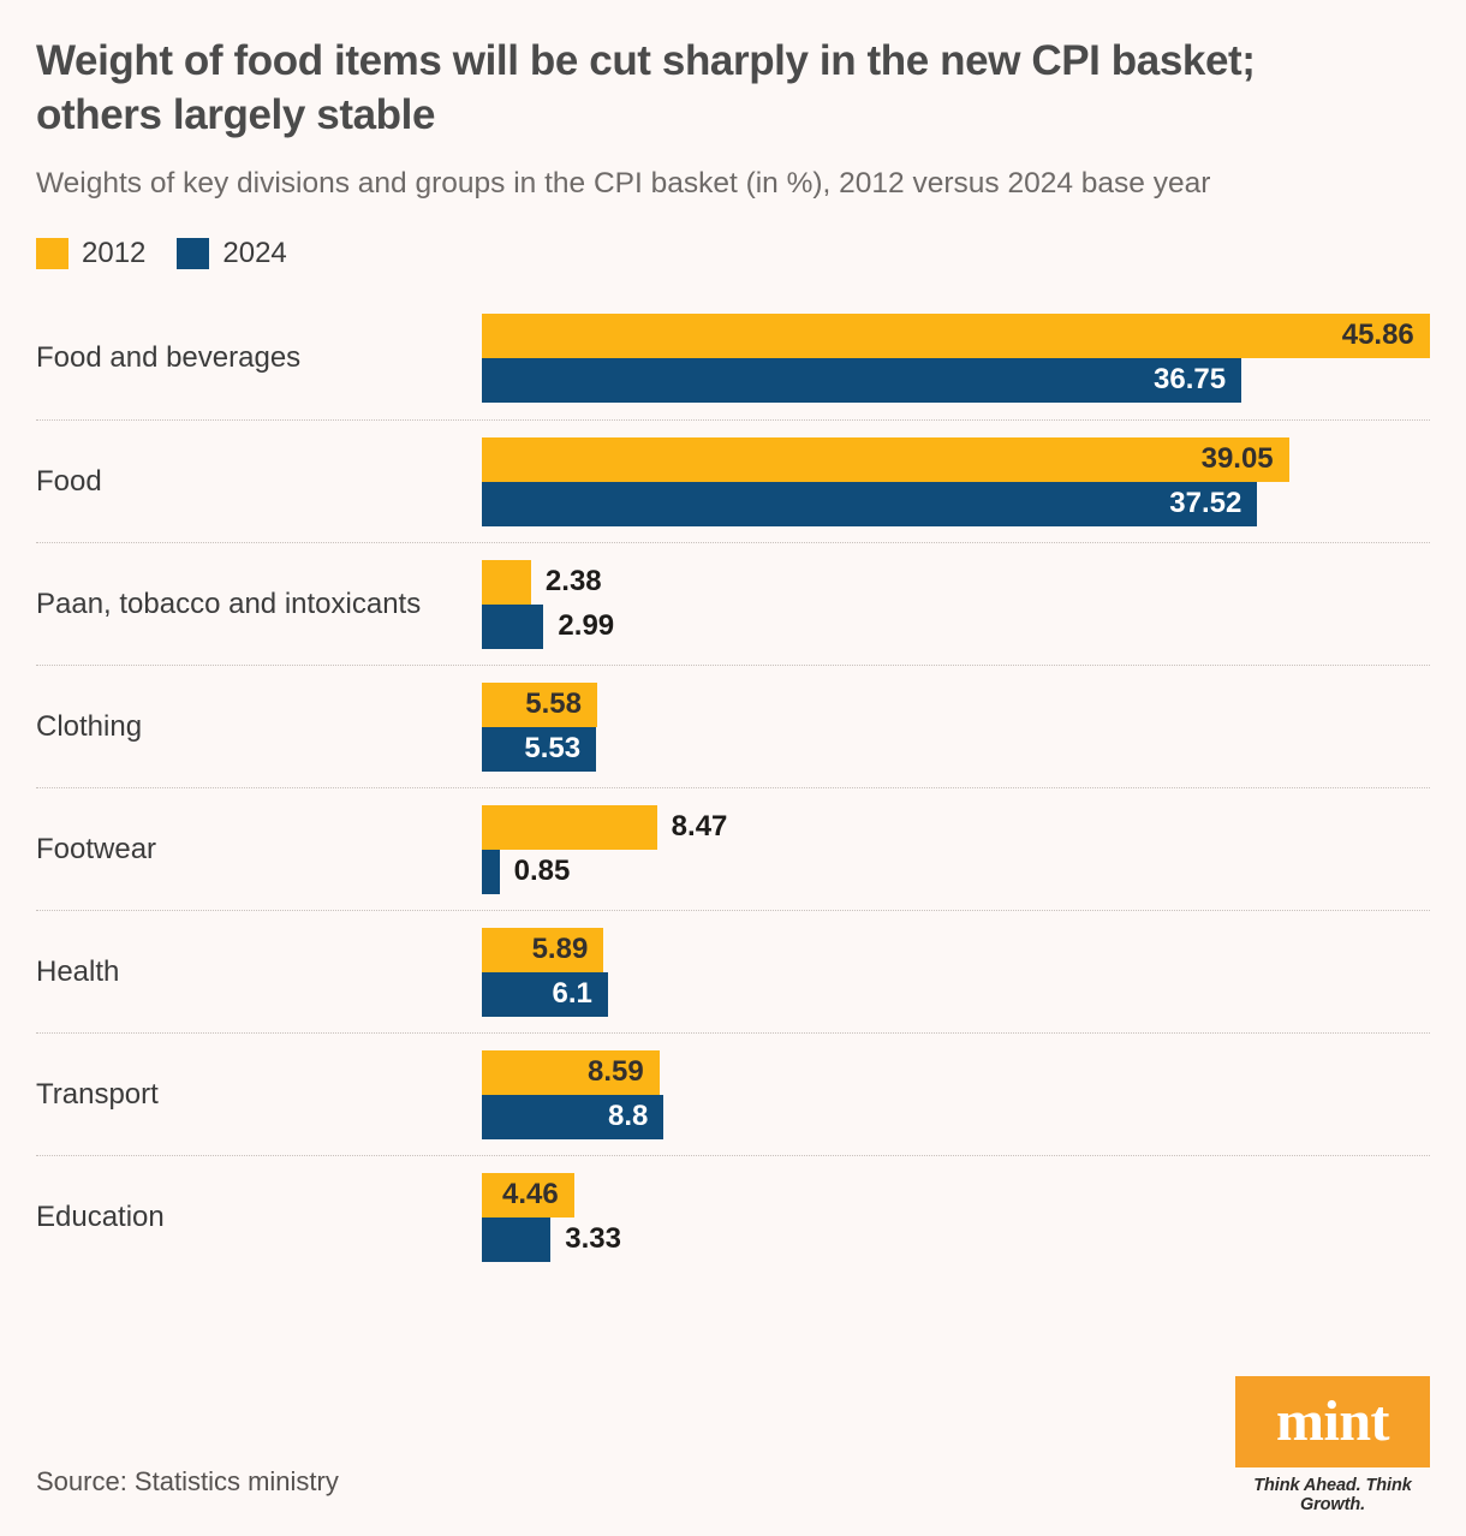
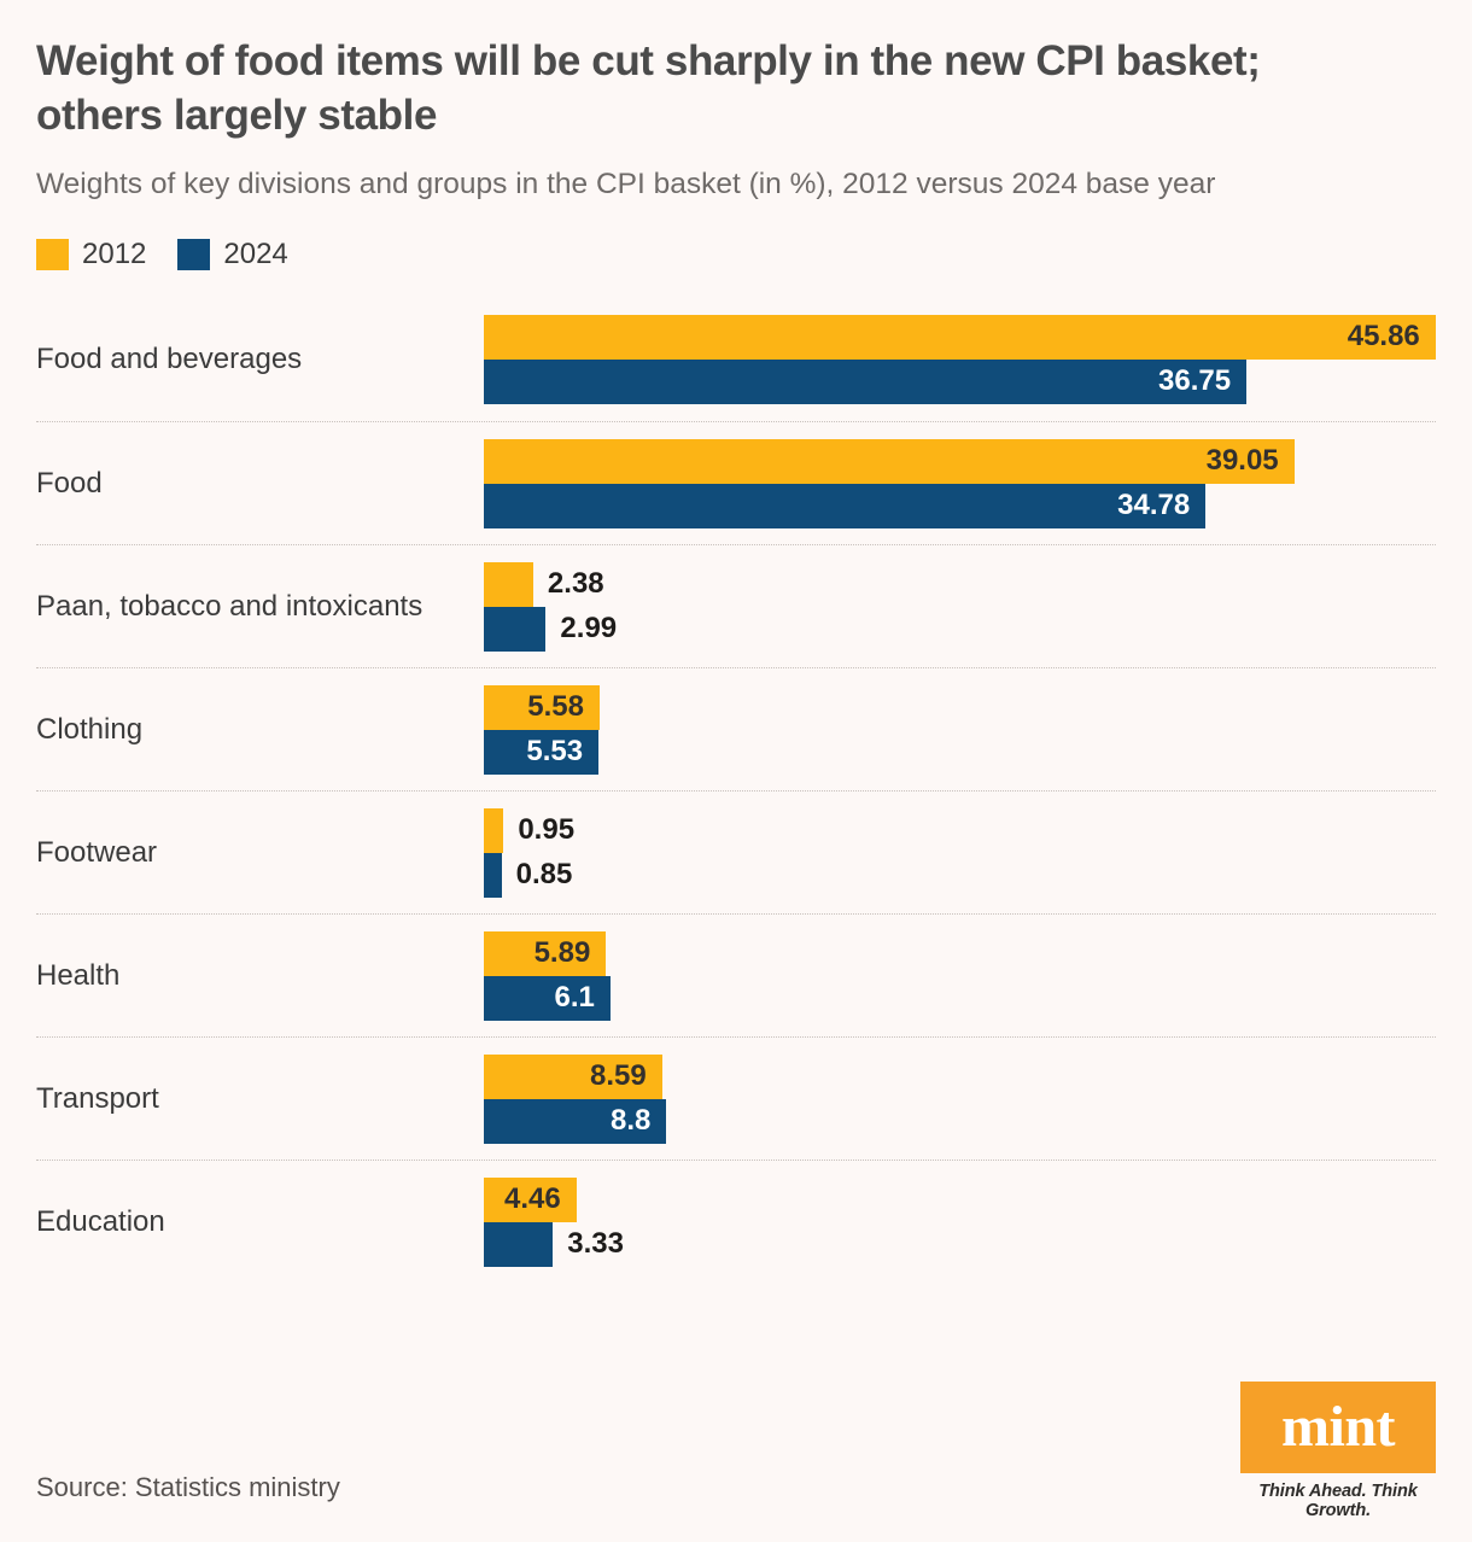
2024/Food: 37.52 -> 34.78
2012/Footwear: 8.47 -> 0.95
